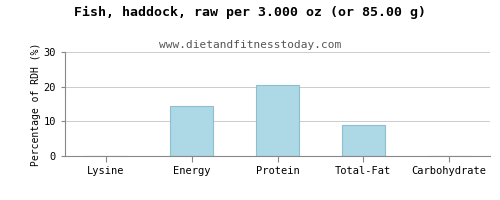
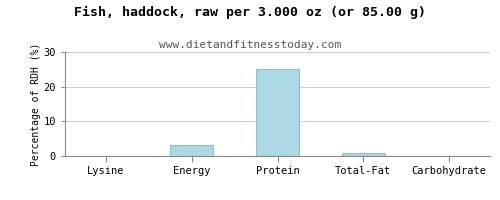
Energy: 14.5 -> 3.2
Protein: 20.5 -> 25.0
Total-Fat: 9.0 -> 1.0
